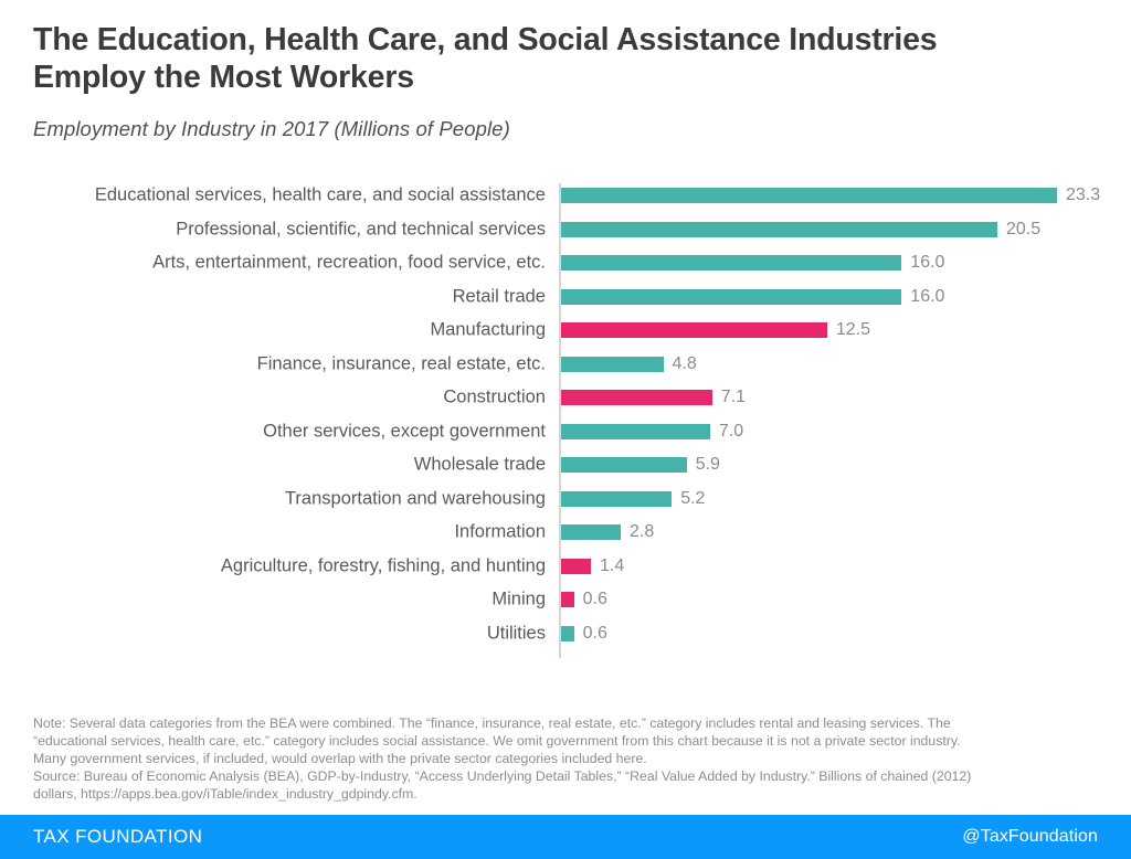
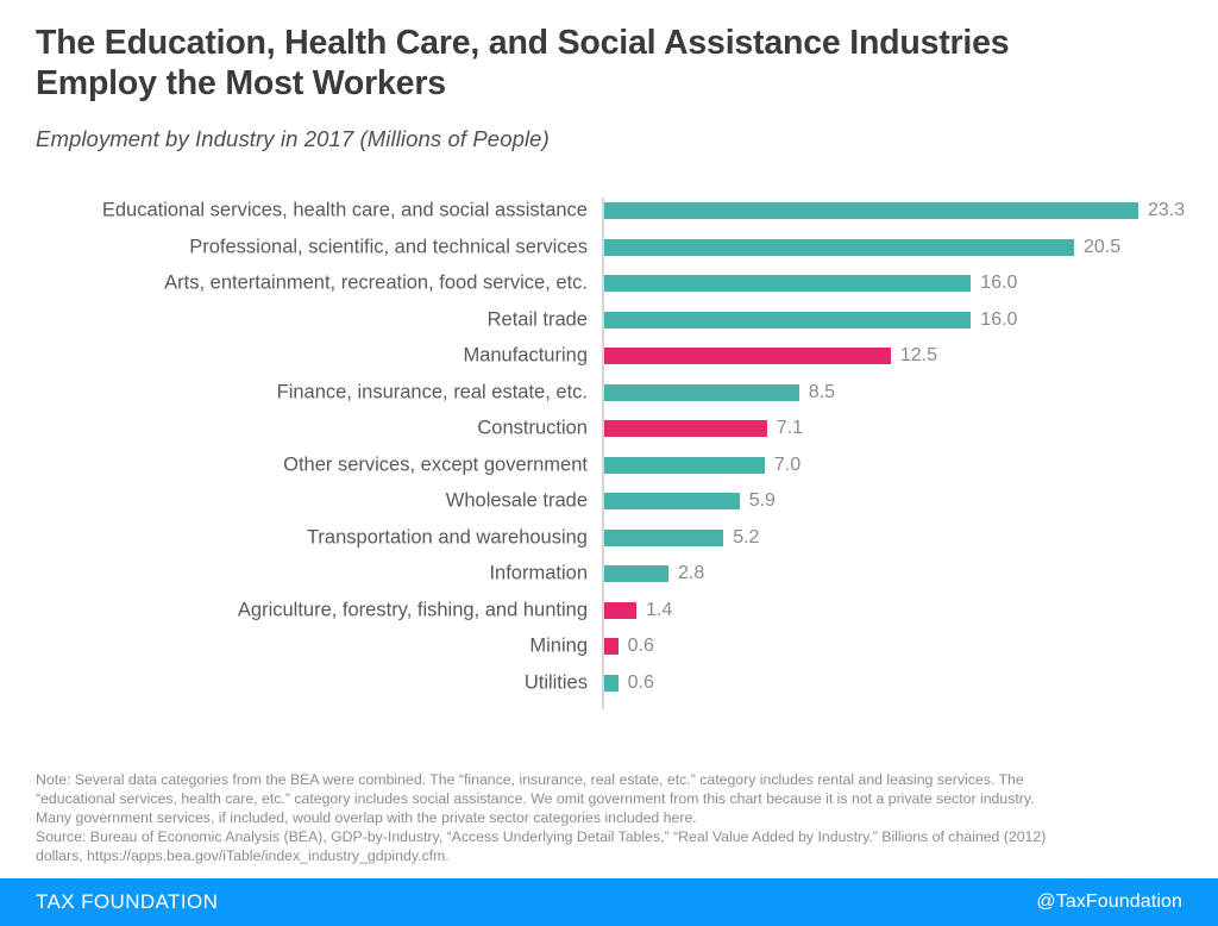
Finance, insurance, real estate, etc.: 4.8 -> 8.5
